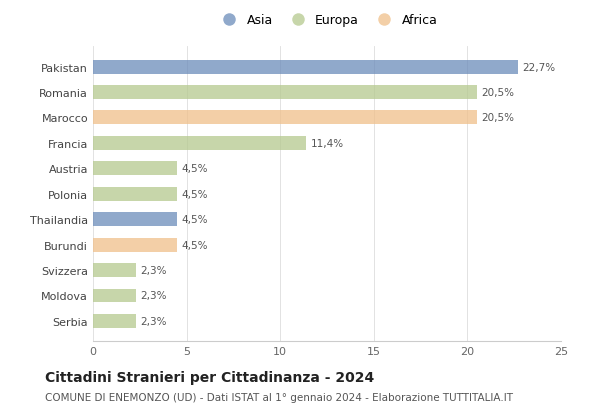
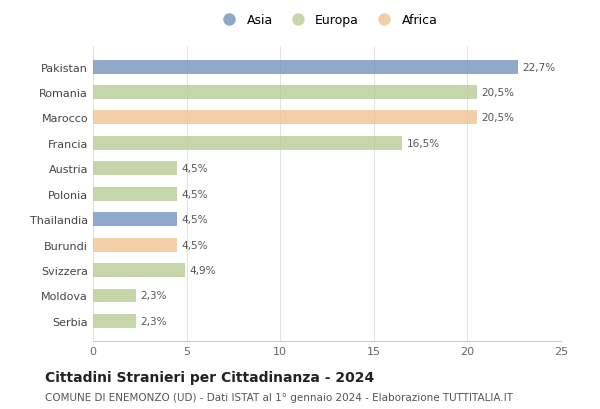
Francia: 11,4% -> 16,5%
Svizzera: 2,3% -> 4,9%
